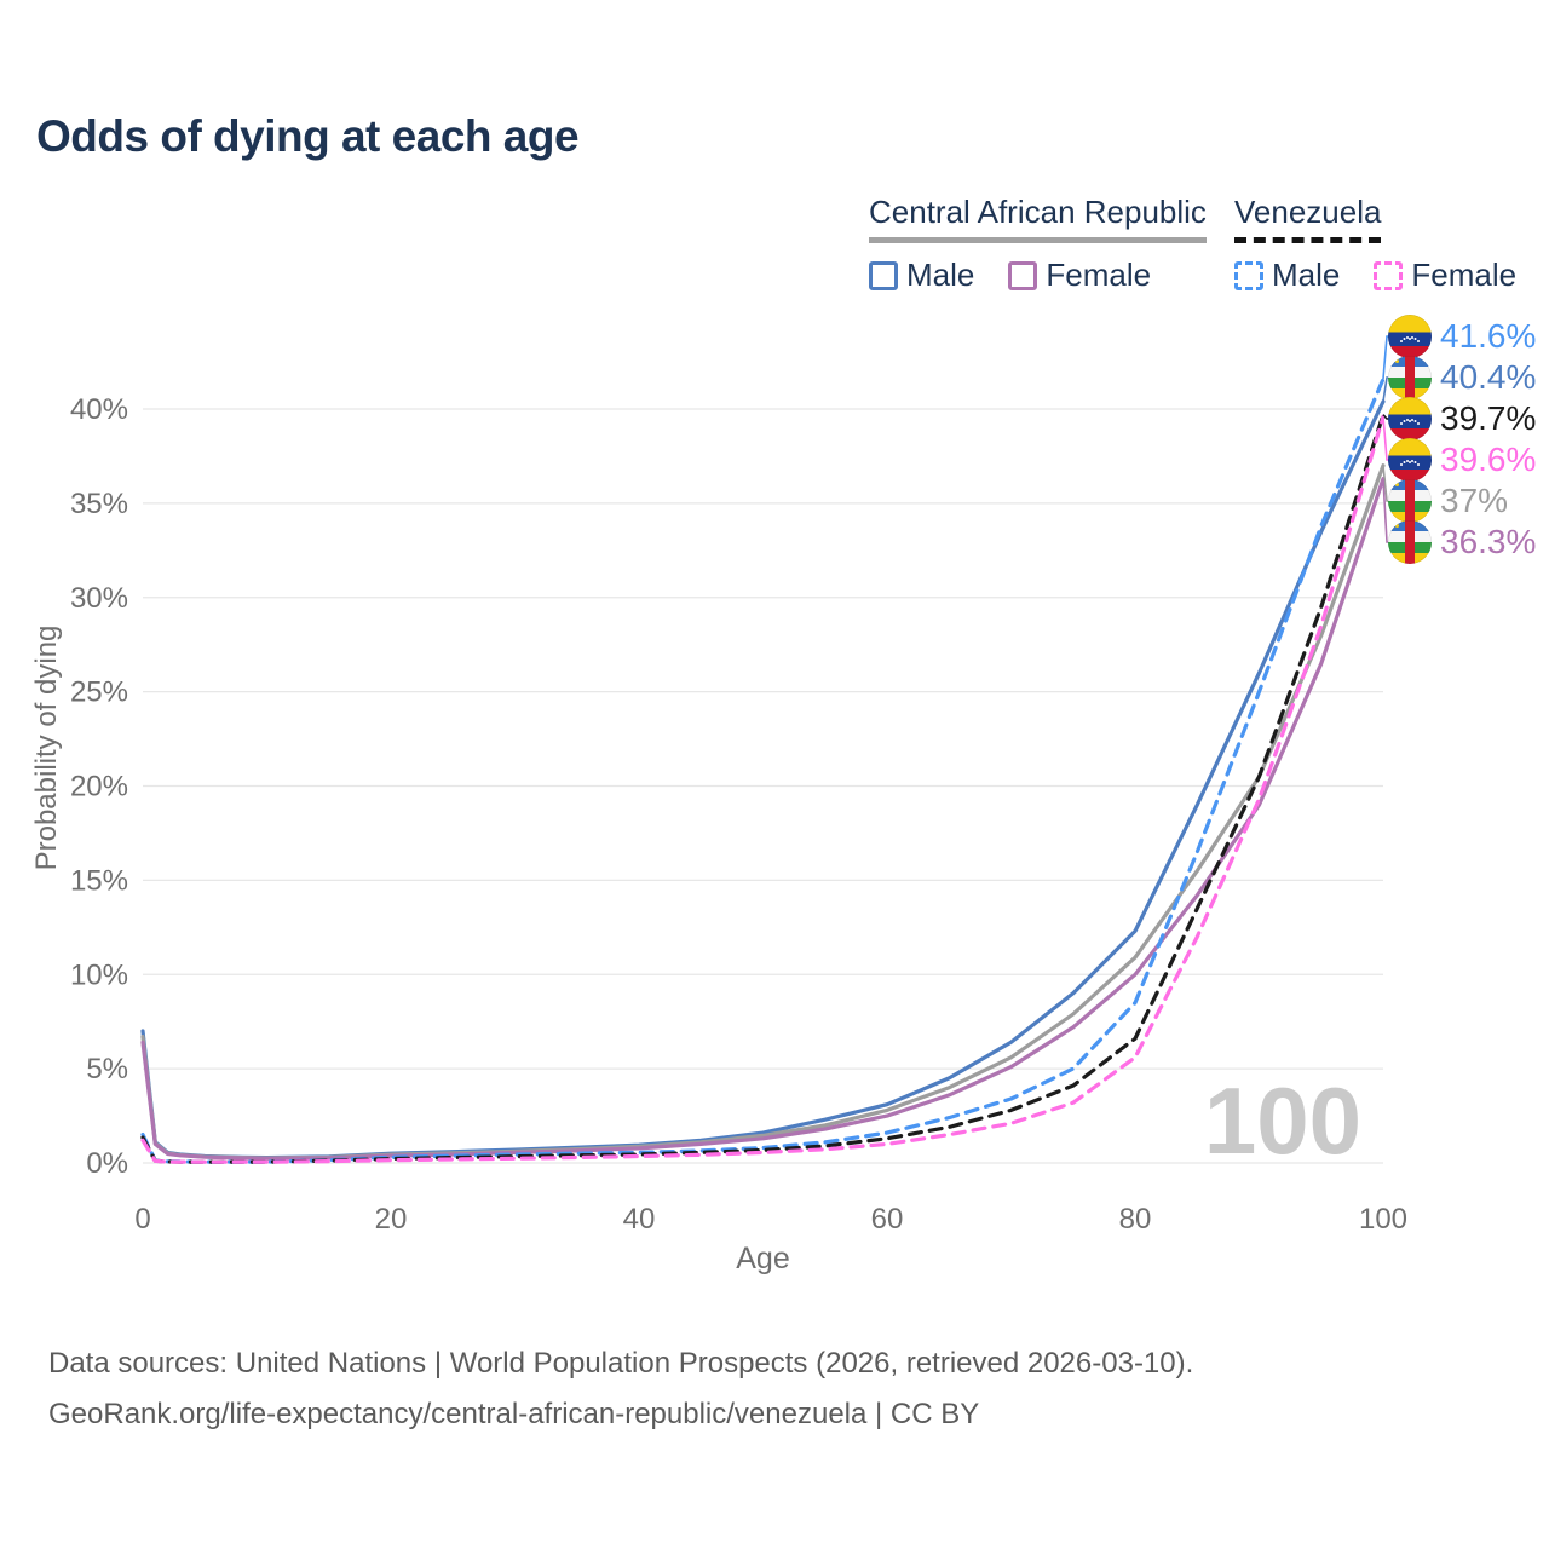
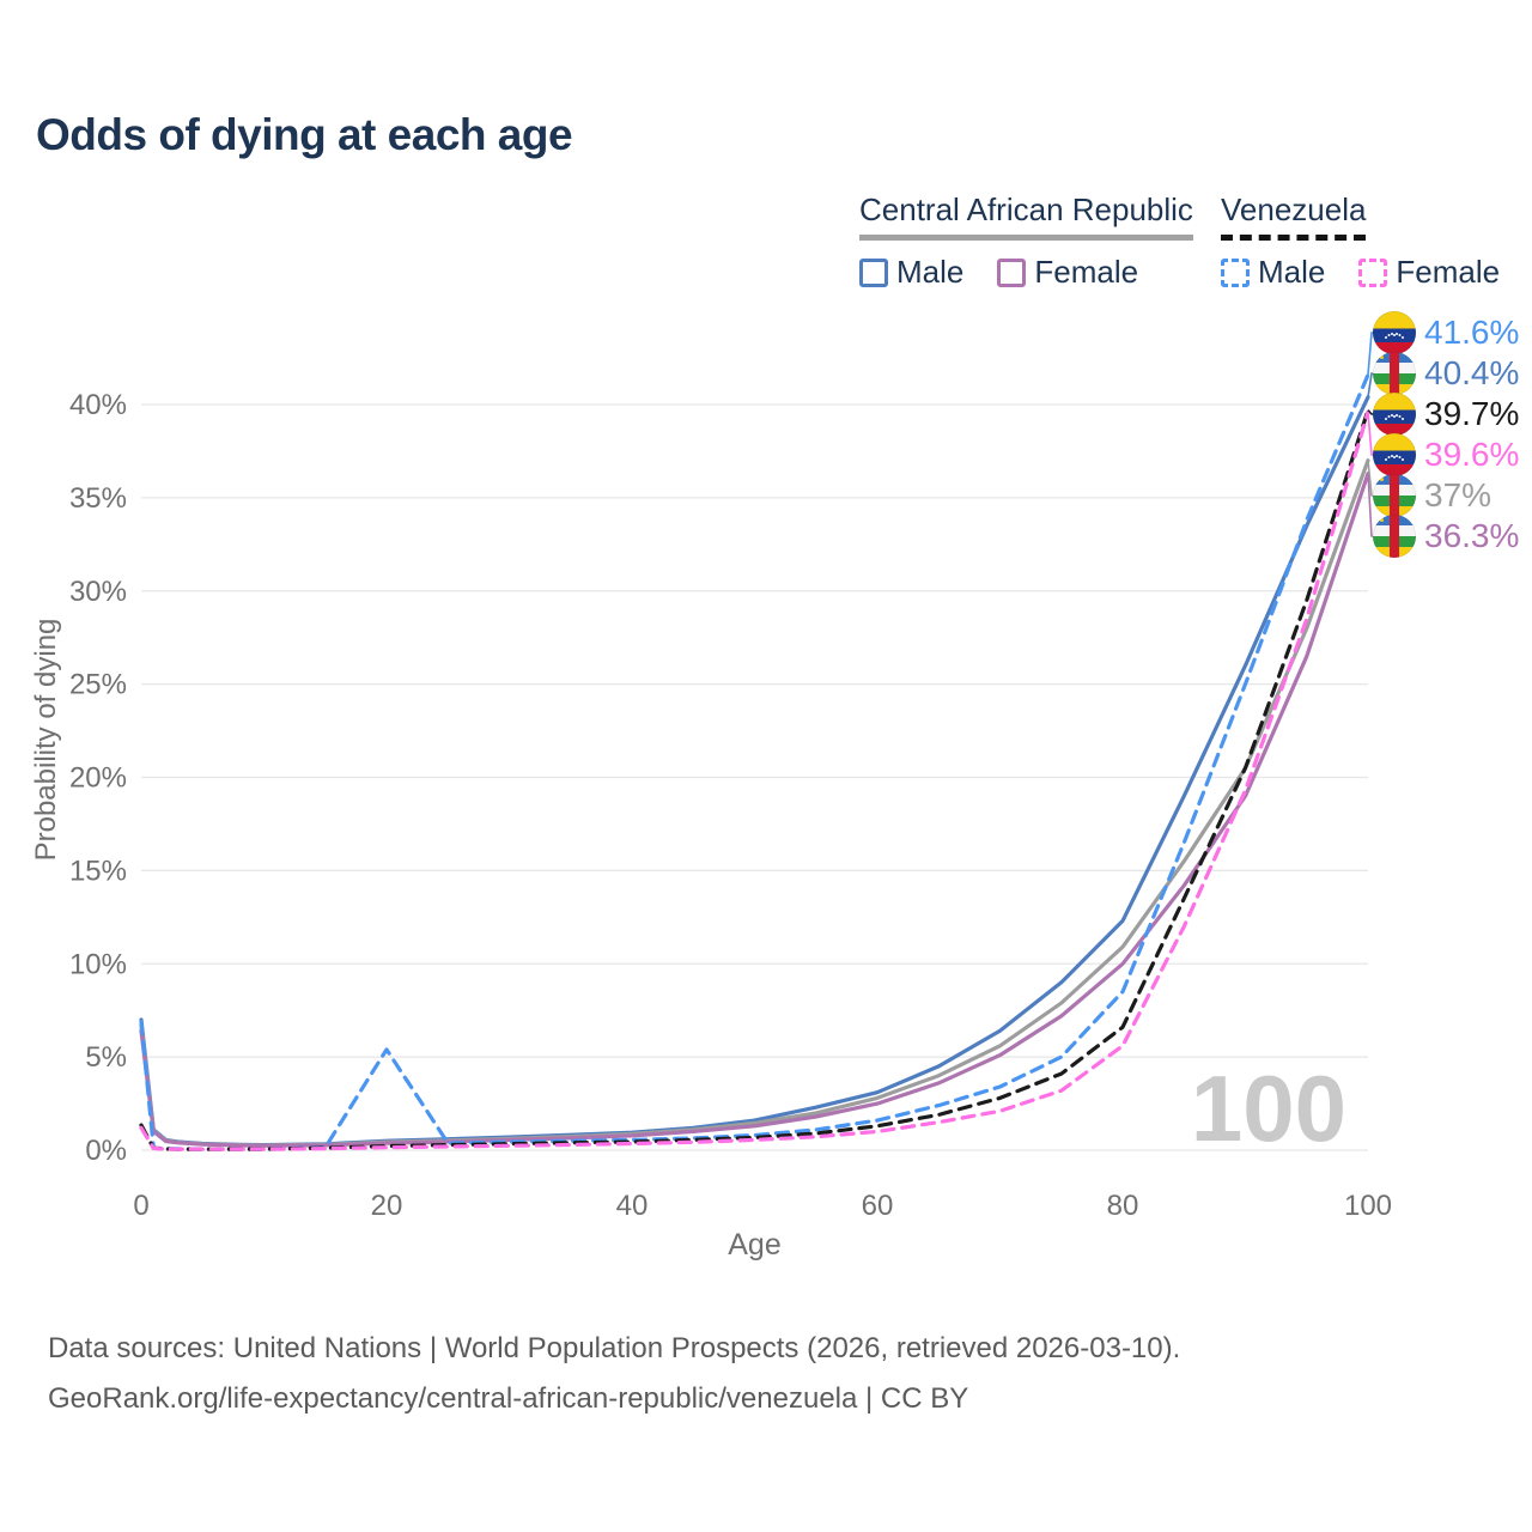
Venezuela Male/0: 1.5% -> 6.9%
Venezuela Male/20: 0.3% -> 5.4%
